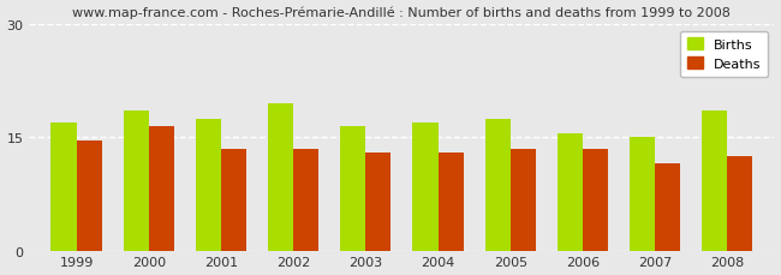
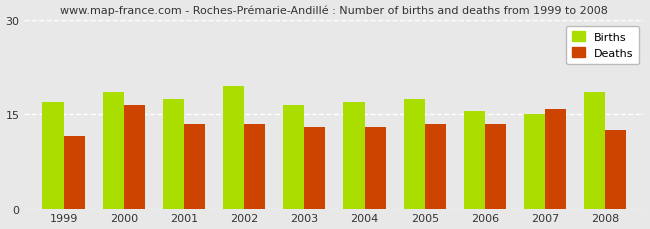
Deaths/1999: 14.5 -> 11.6
Deaths/2007: 11.5 -> 15.8
